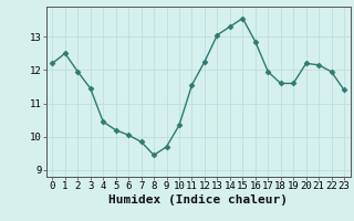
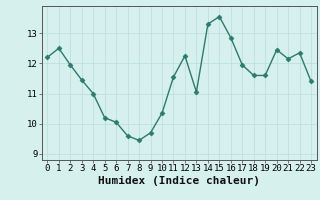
4: 10.45 -> 11.00
7: 9.85 -> 9.60
13: 13.05 -> 11.05
20: 12.20 -> 12.45
22: 11.95 -> 12.35
